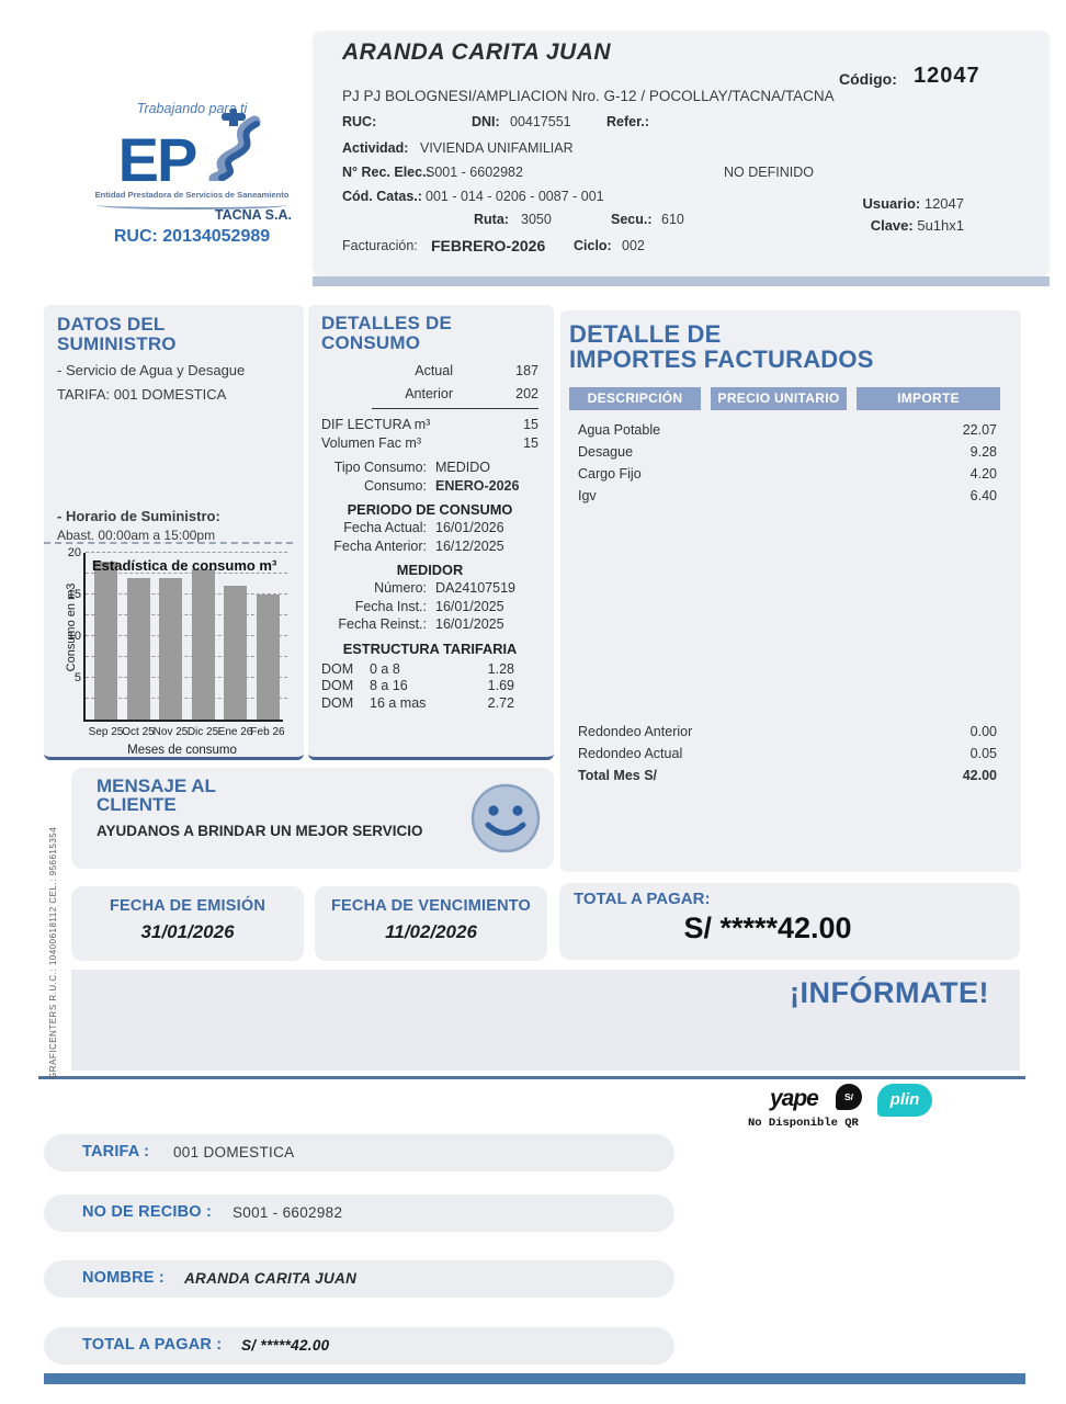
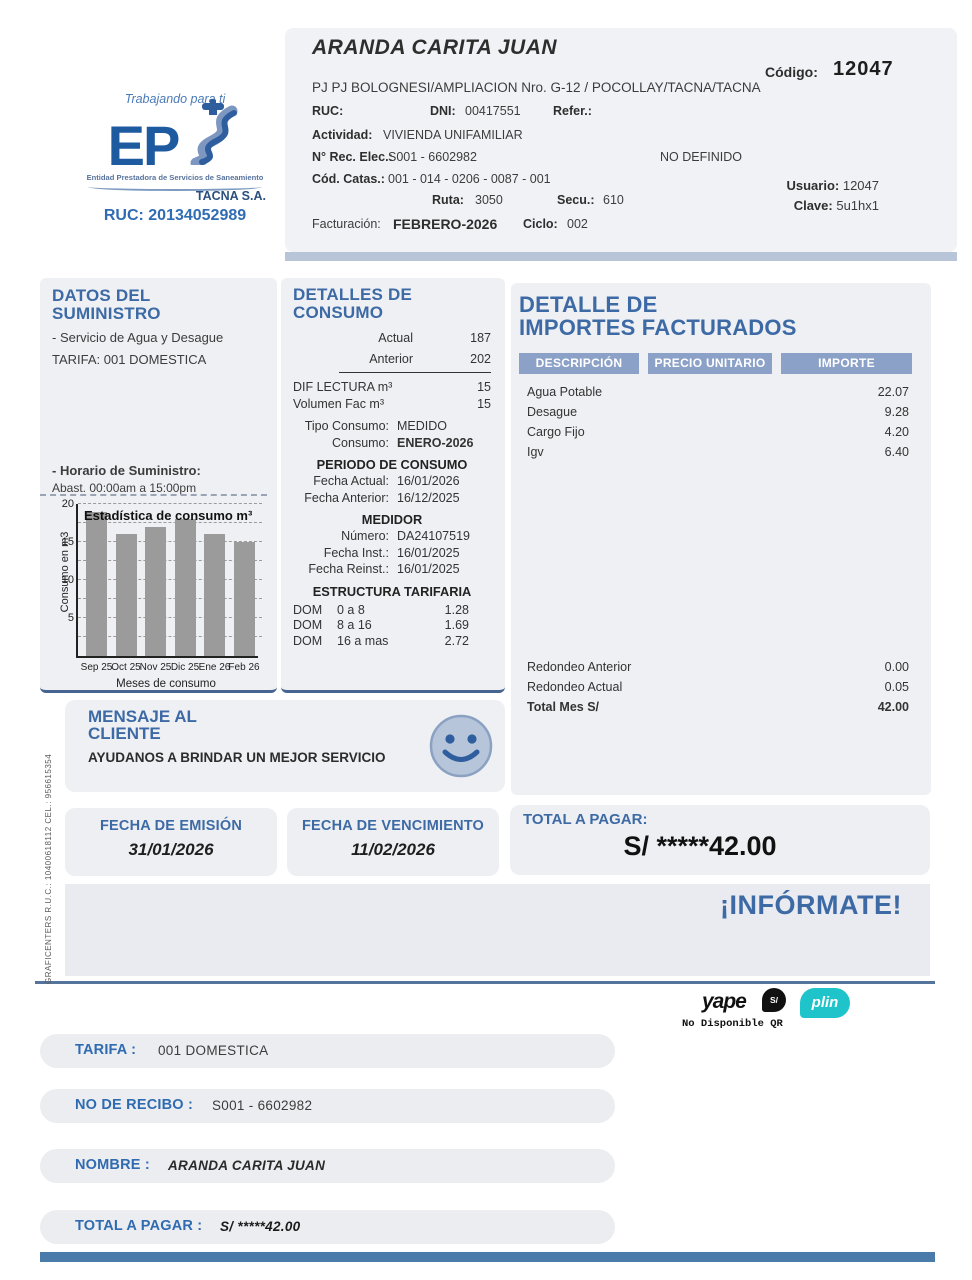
Oct 25: 17 -> 16
